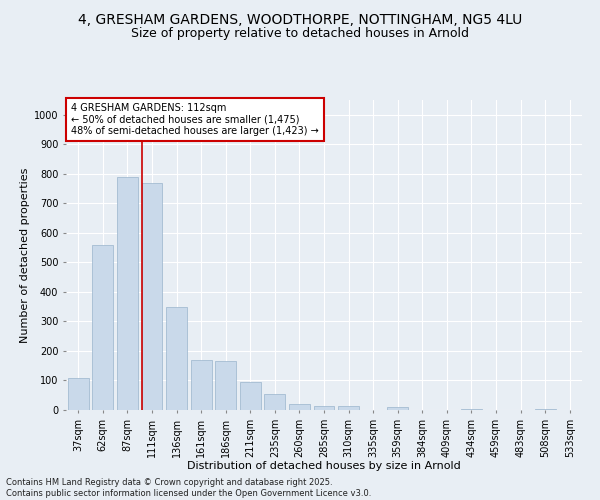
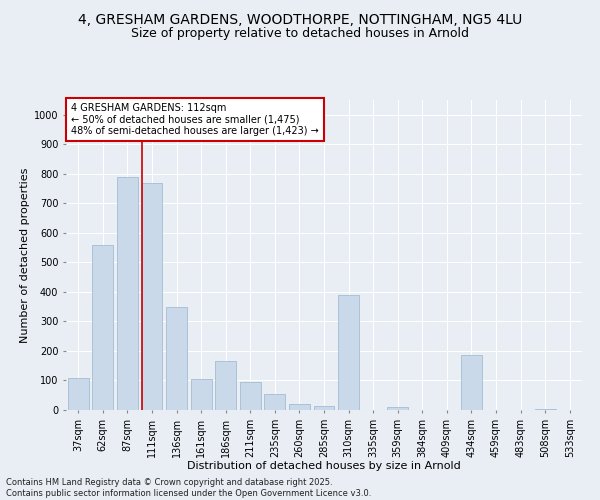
161sqm: 170 -> 105
310sqm: 15 -> 390
434sqm: 5 -> 185
